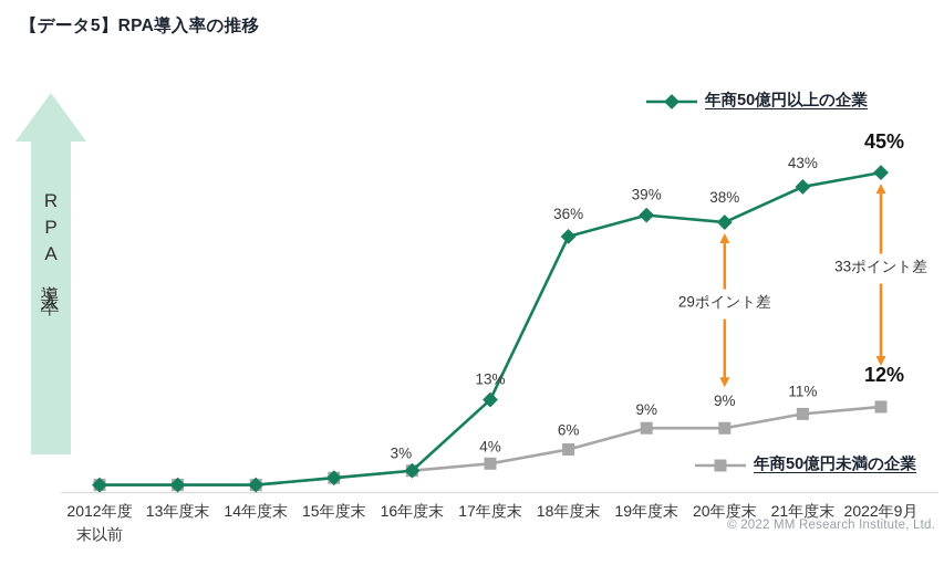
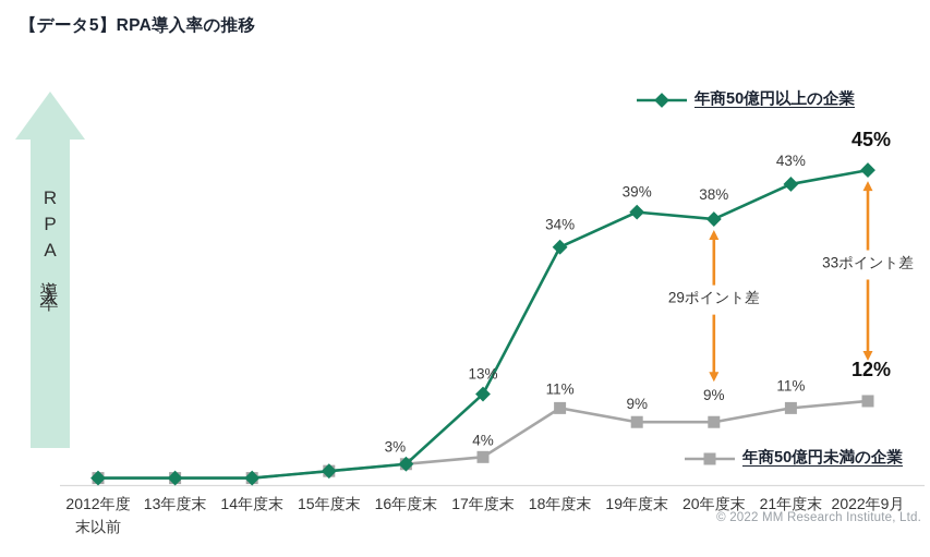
年商50億円未満の企業/18年度末: 6% -> 11%
年商50億円以上の企業/18年度末: 36% -> 34%
